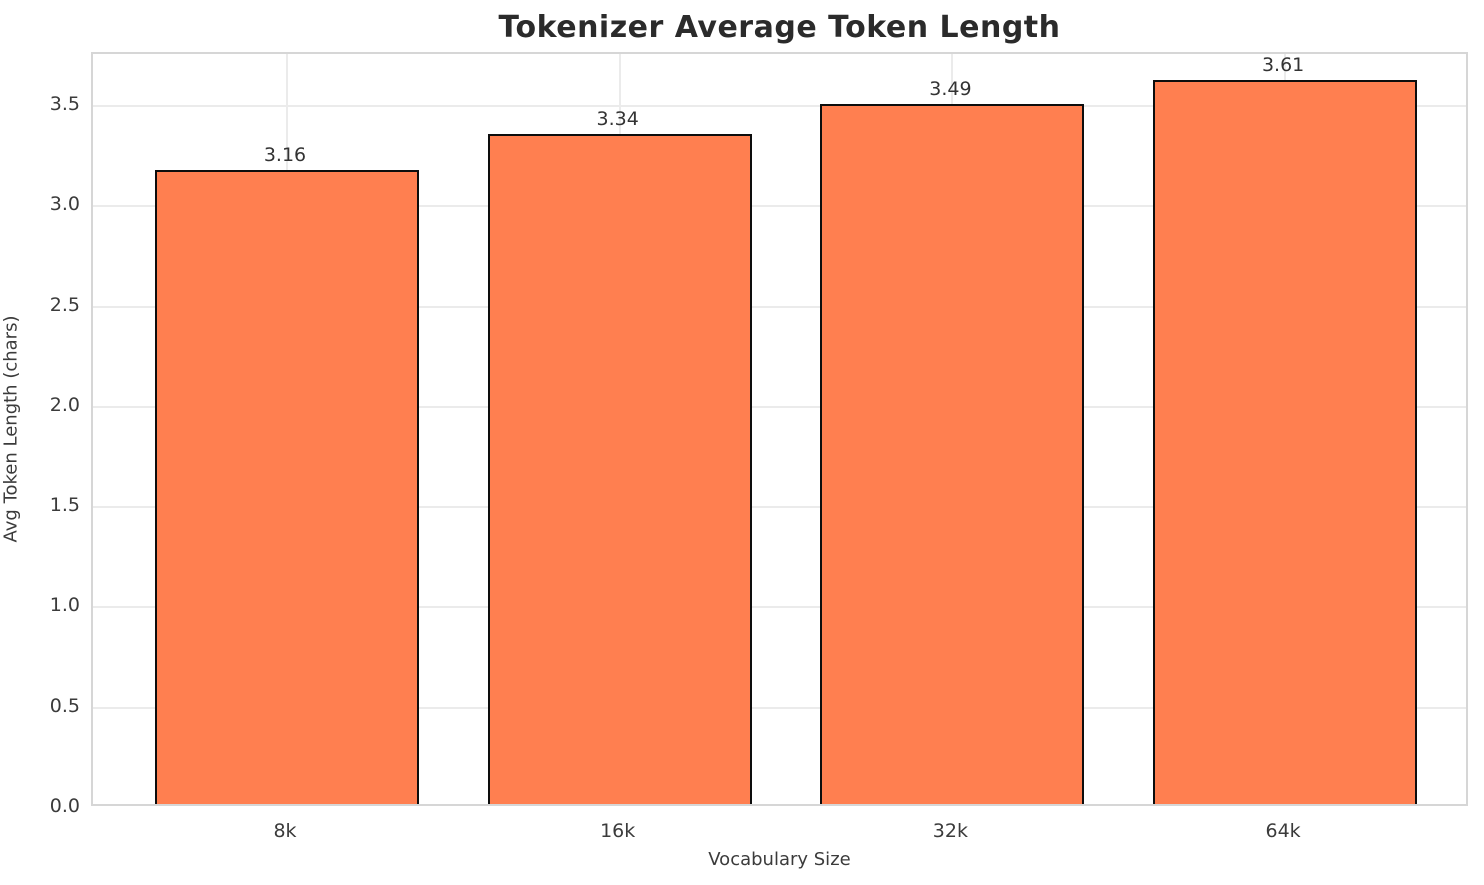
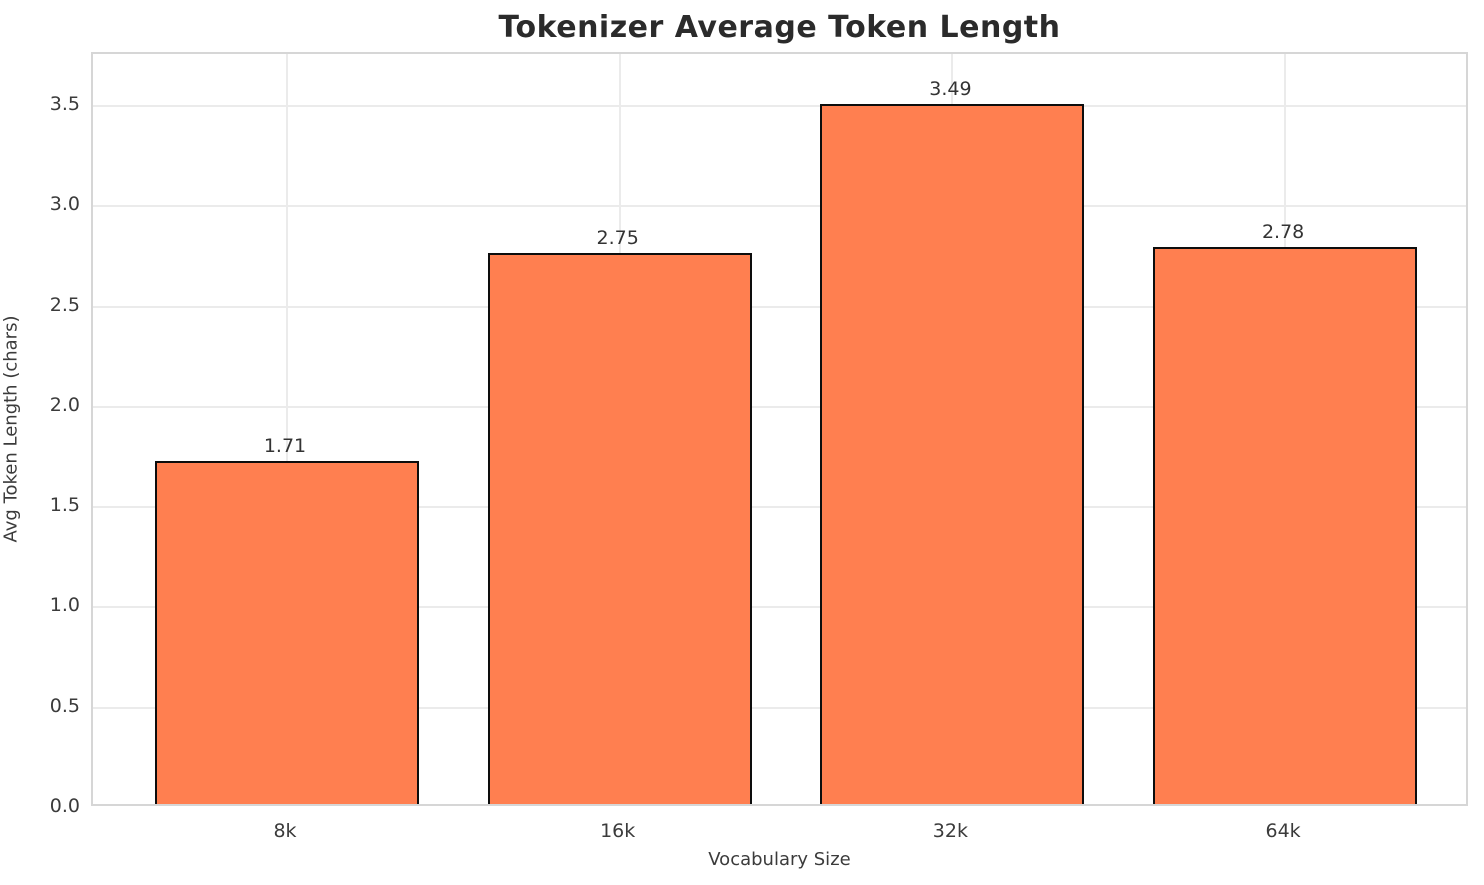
8k: 3.16 -> 1.71
16k: 3.34 -> 2.75
64k: 3.61 -> 2.78
